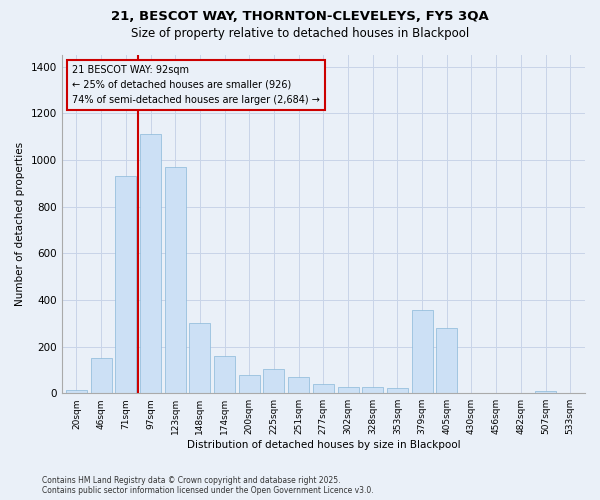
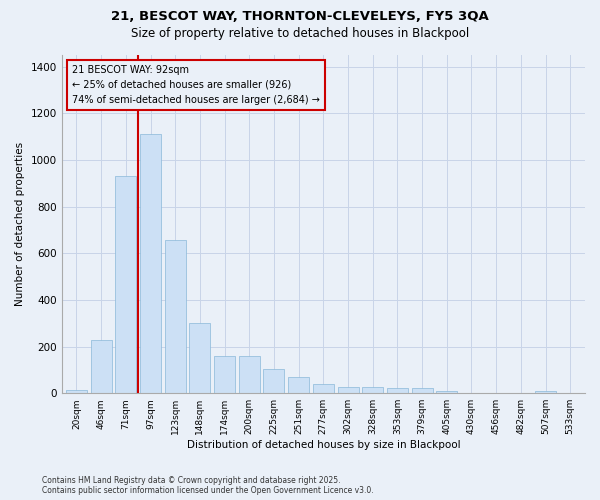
46sqm: 150 -> 230
123sqm: 970 -> 655
200sqm: 80 -> 160
379sqm: 355 -> 22
405sqm: 280 -> 10
